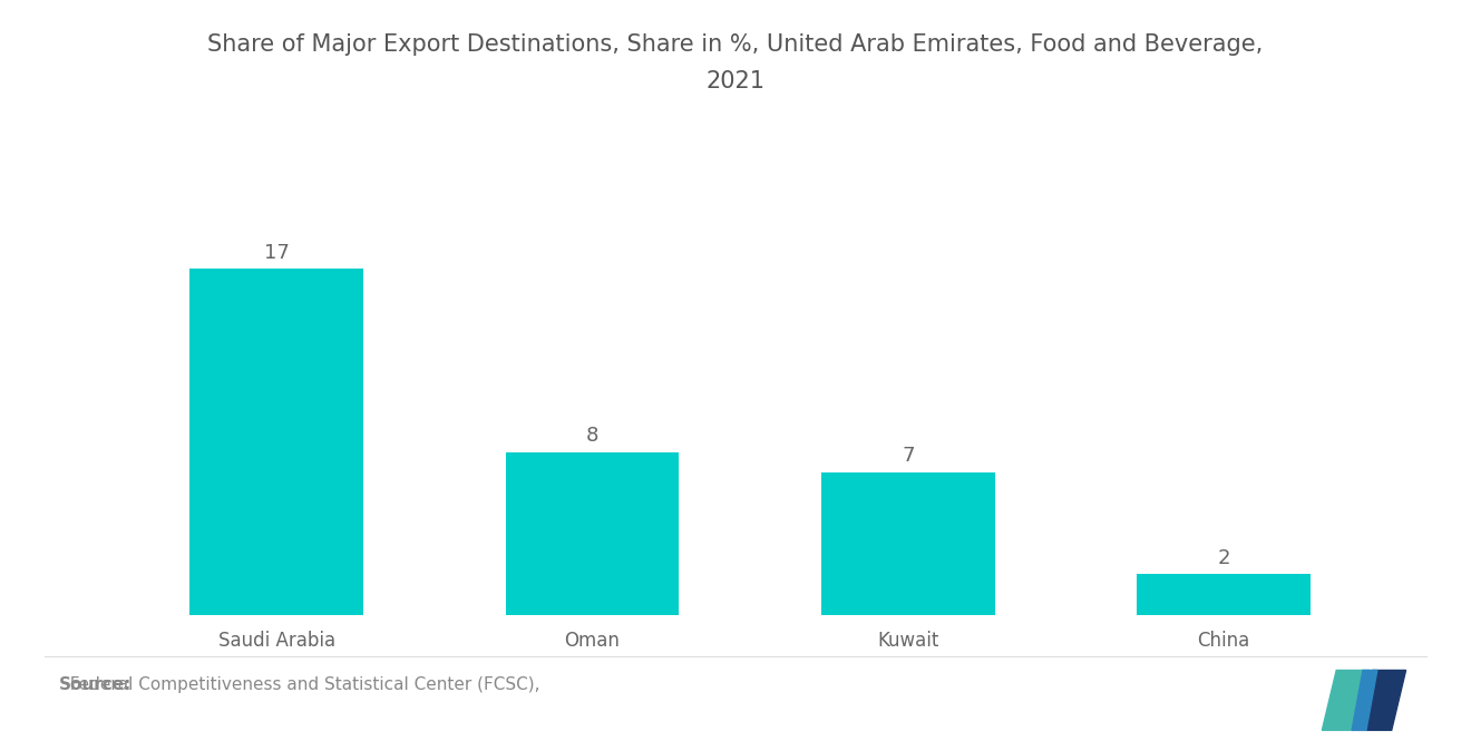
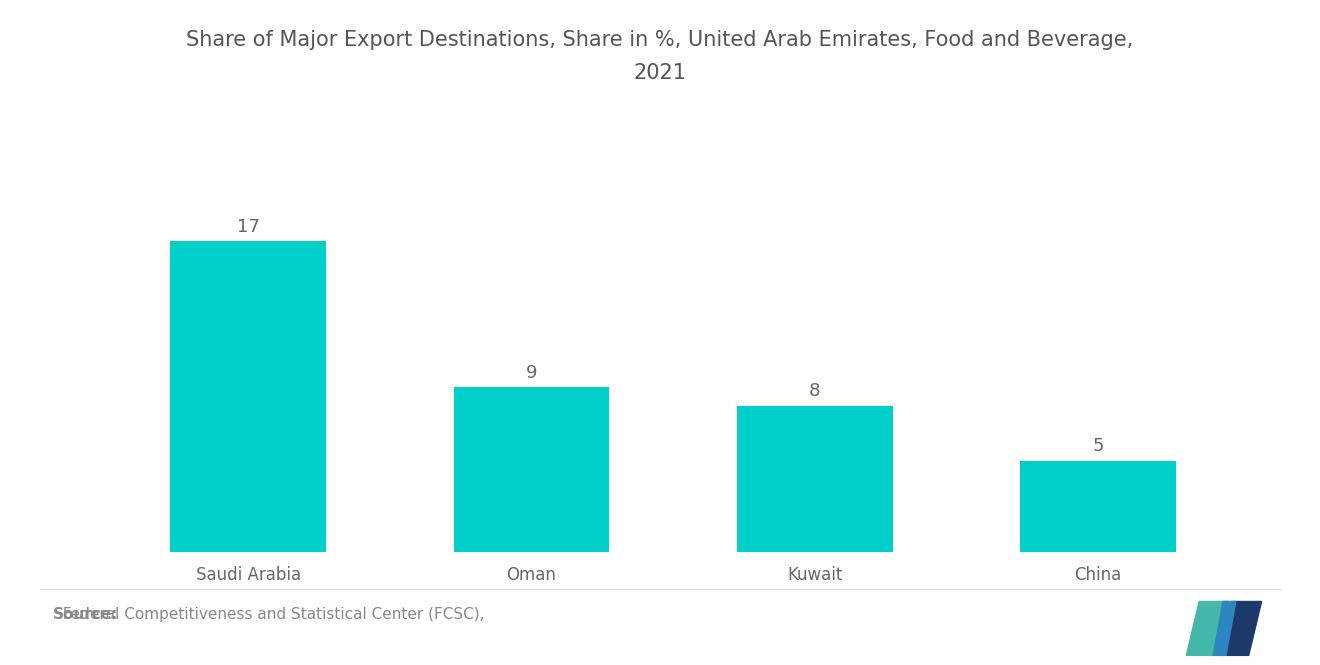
Oman: 8 -> 9
Kuwait: 7 -> 8
China: 2 -> 5
